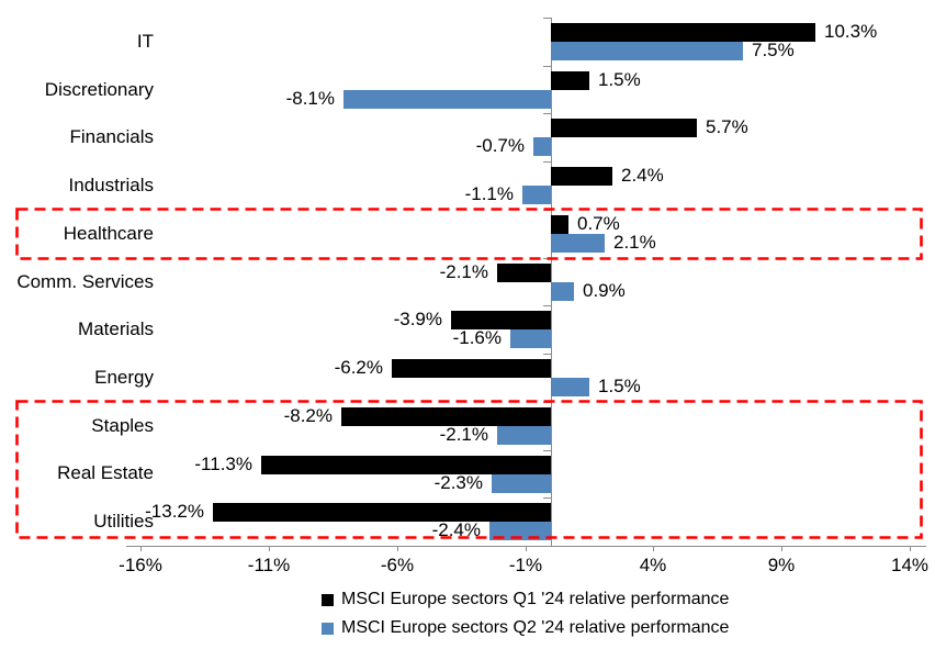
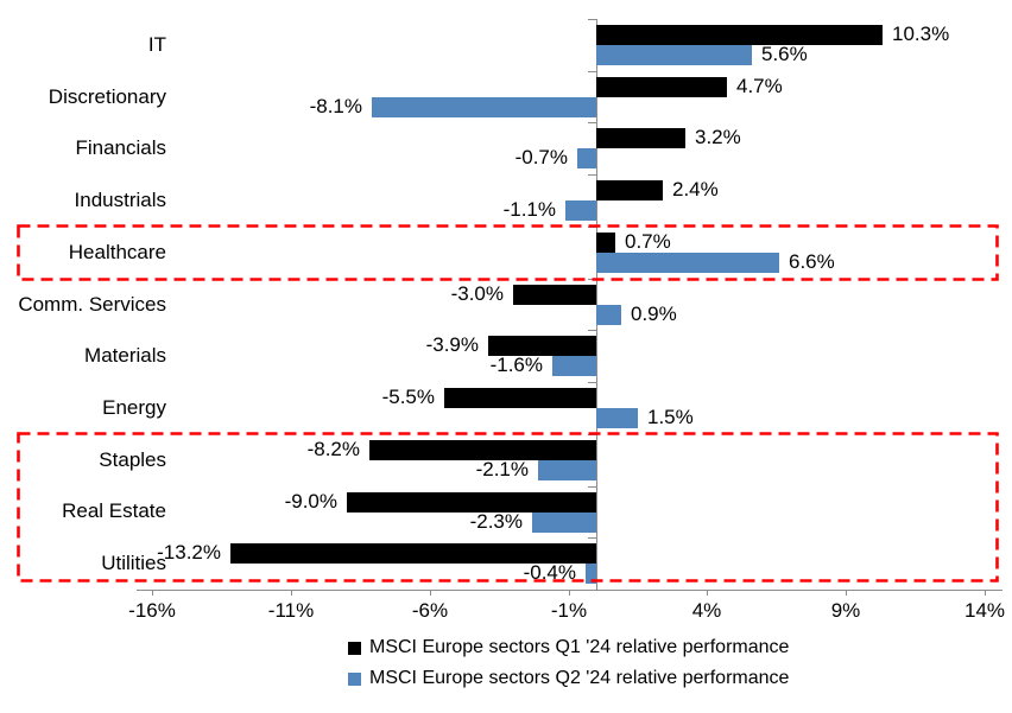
MSCI Europe sectors Q2 '24 relative performance/IT: 7.5% -> 5.6%
MSCI Europe sectors Q1 '24 relative performance/Discretionary: 1.5% -> 4.7%
MSCI Europe sectors Q1 '24 relative performance/Financials: 5.7% -> 3.2%
MSCI Europe sectors Q2 '24 relative performance/Healthcare: 2.1% -> 6.6%
MSCI Europe sectors Q1 '24 relative performance/Comm. Services: -2.1% -> -3.0%
MSCI Europe sectors Q1 '24 relative performance/Energy: -6.2% -> -5.5%
MSCI Europe sectors Q1 '24 relative performance/Real Estate: -11.3% -> -9.0%
MSCI Europe sectors Q2 '24 relative performance/Utilities: -2.4% -> -0.4%
